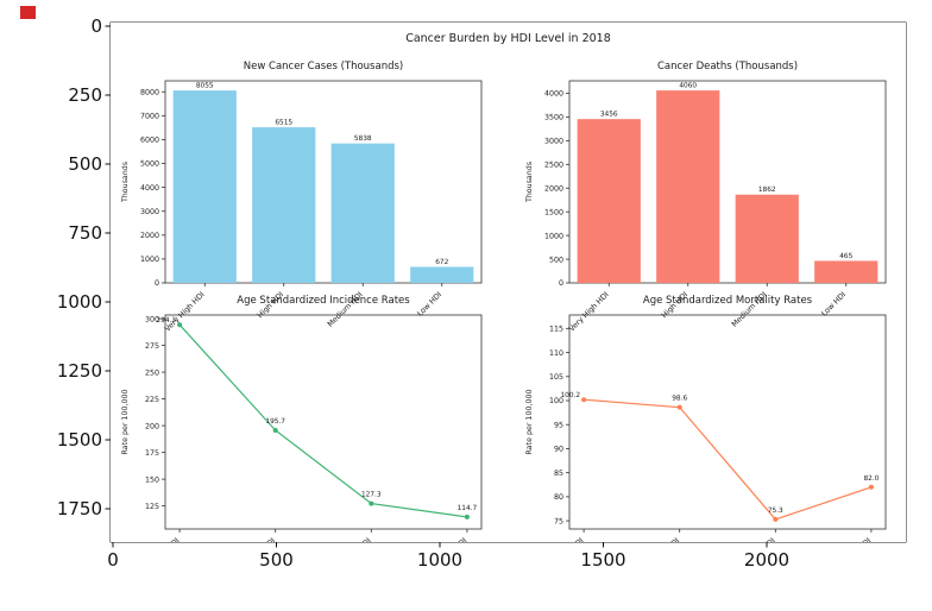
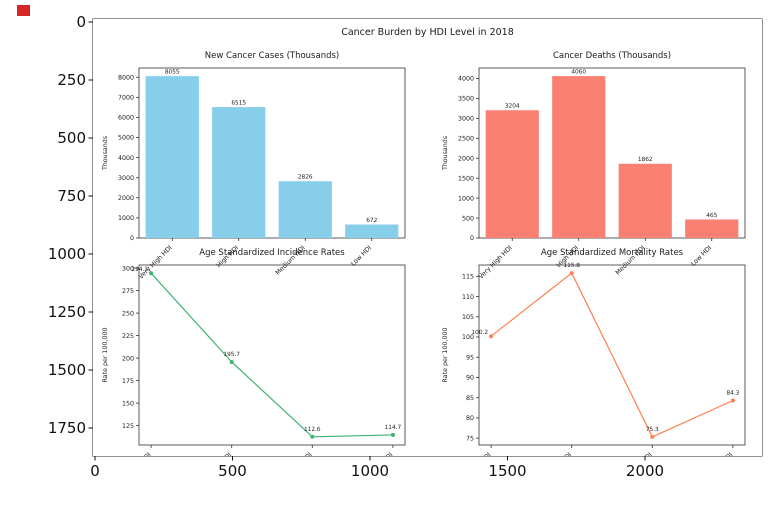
New Cancer Cases (Thousands)/Medium HDI: 5838 -> 2826
Cancer Deaths (Thousands)/Very High HDI: 3456 -> 3204
Age Standardized Incidence Rates/Medium HDI: 127.3 -> 112.6
Age Standardized Mortality Rates/High HDI: 98.6 -> 115.8
Age Standardized Mortality Rates/Low HDI: 82.0 -> 84.3
